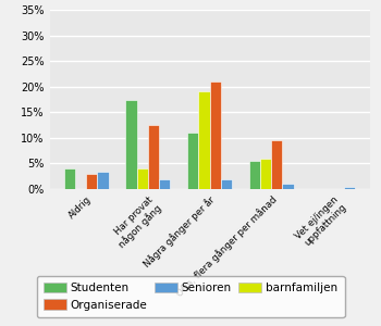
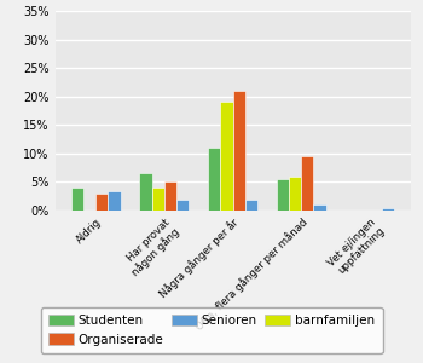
Studenten/Har provat någon gång: 17.5% -> 6.5%
Organiserade/Har provat någon gång: 12.5% -> 5.0%
